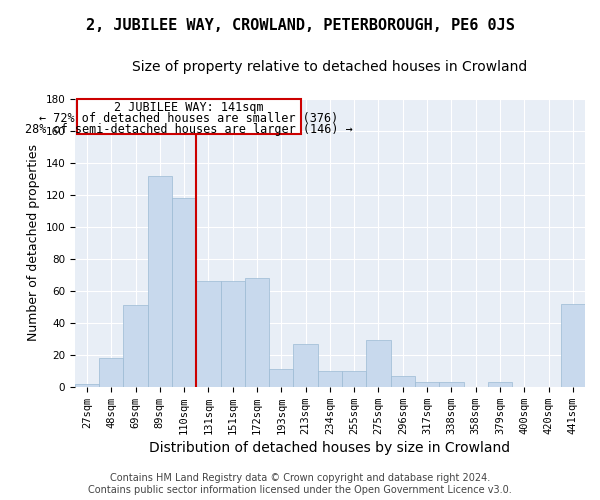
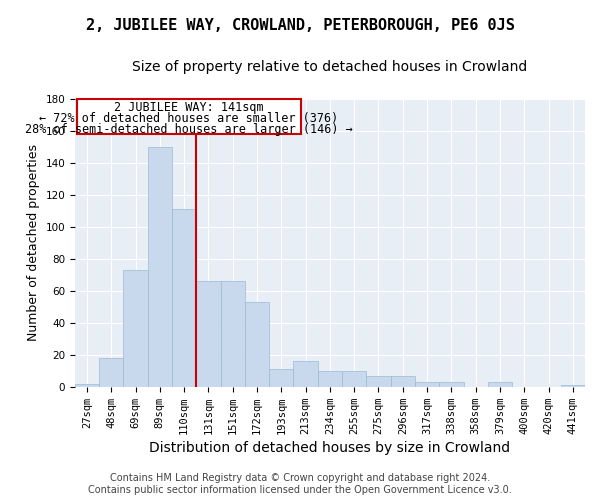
69sqm: 51 -> 73
89sqm: 132 -> 150
110sqm: 118 -> 111
172sqm: 68 -> 53
213sqm: 27 -> 16
275sqm: 29 -> 7
441sqm: 52 -> 1
